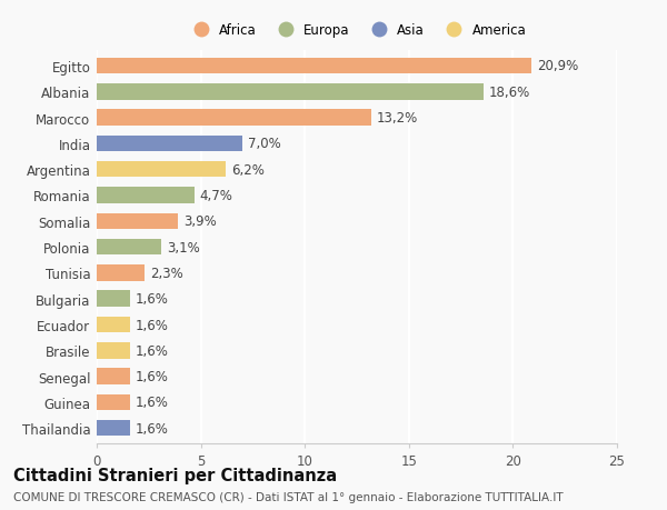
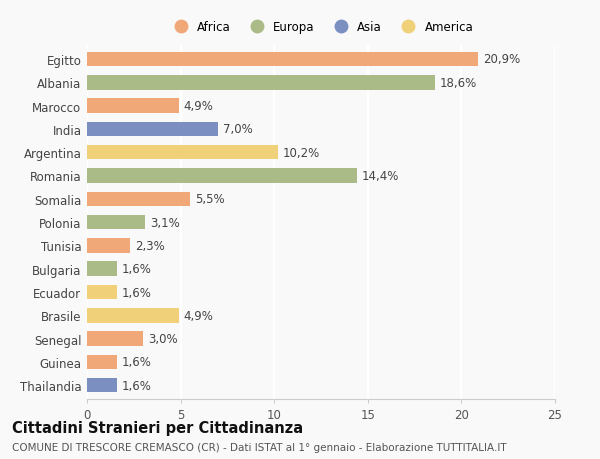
Marocco: 13,2% -> 4,9%
Argentina: 6,2% -> 10,2%
Romania: 4,7% -> 14,4%
Somalia: 3,9% -> 5,5%
Brasile: 1,6% -> 4,9%
Senegal: 1,6% -> 3,0%
